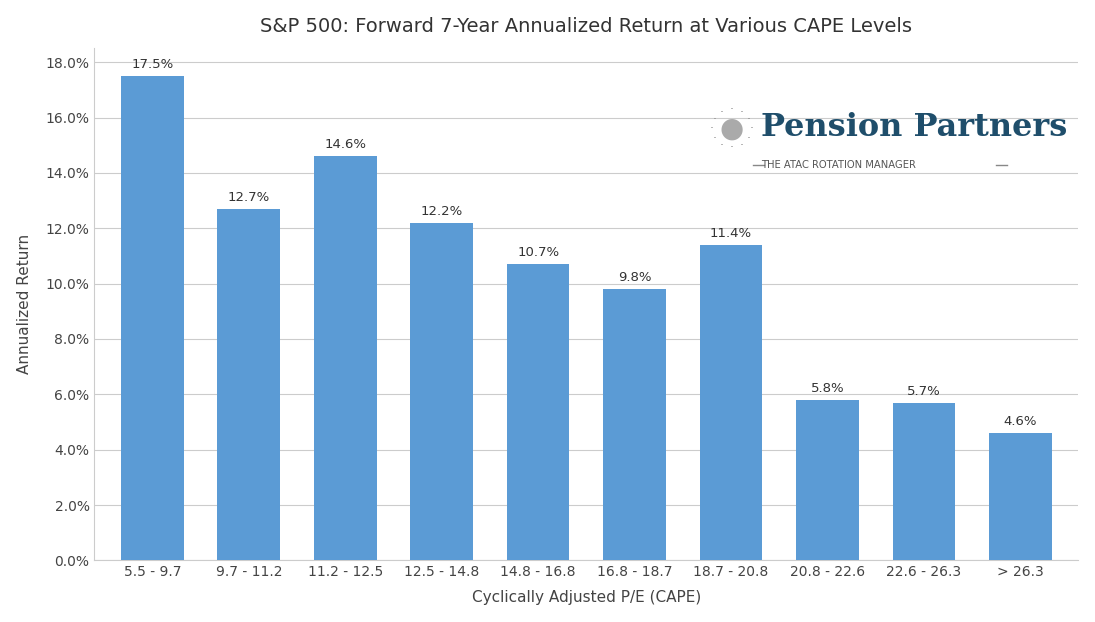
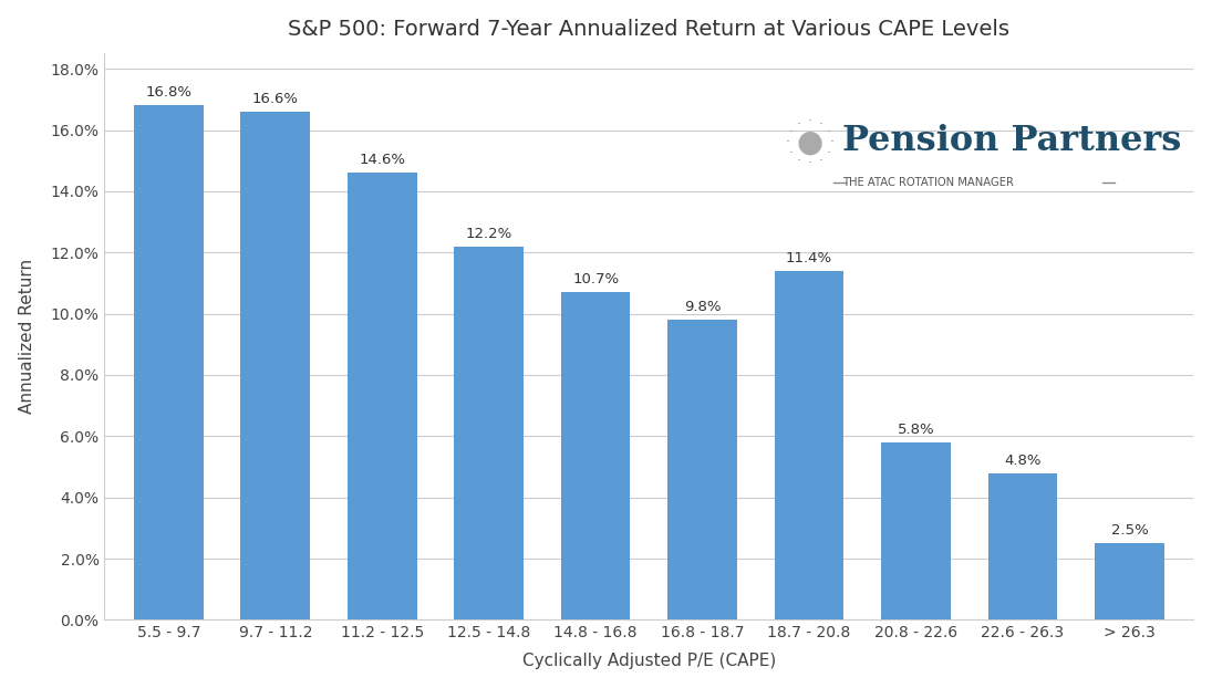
5.5 - 9.7: 17.5% -> 16.8%
9.7 - 11.2: 12.7% -> 16.6%
22.6 - 26.3: 5.7% -> 4.8%
> 26.3: 4.6% -> 2.5%
